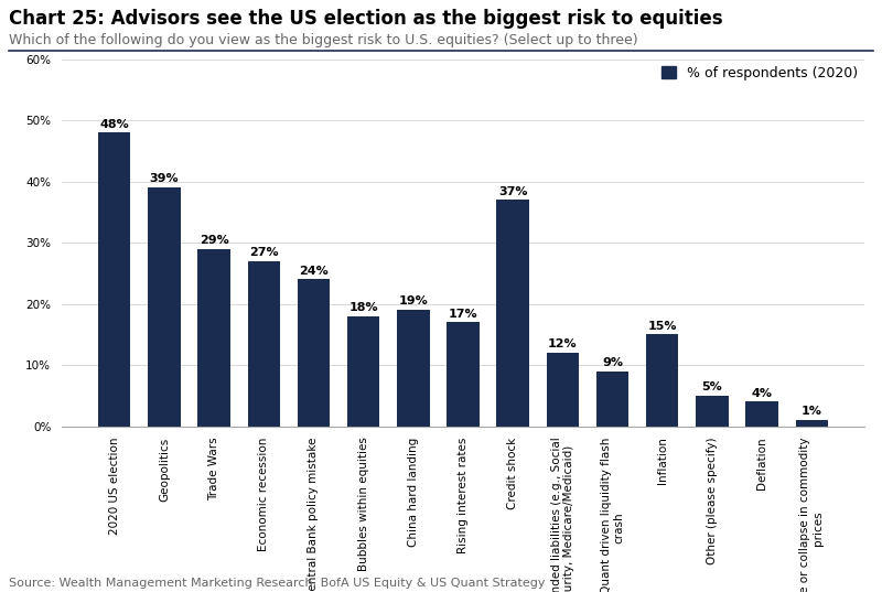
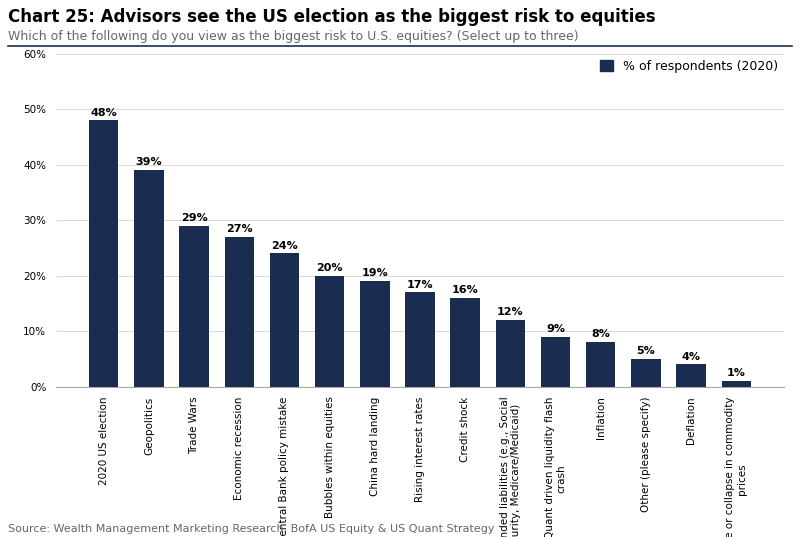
Bubbles within equities: 18% -> 20%
Credit shock: 37% -> 16%
Inflation: 15% -> 8%
